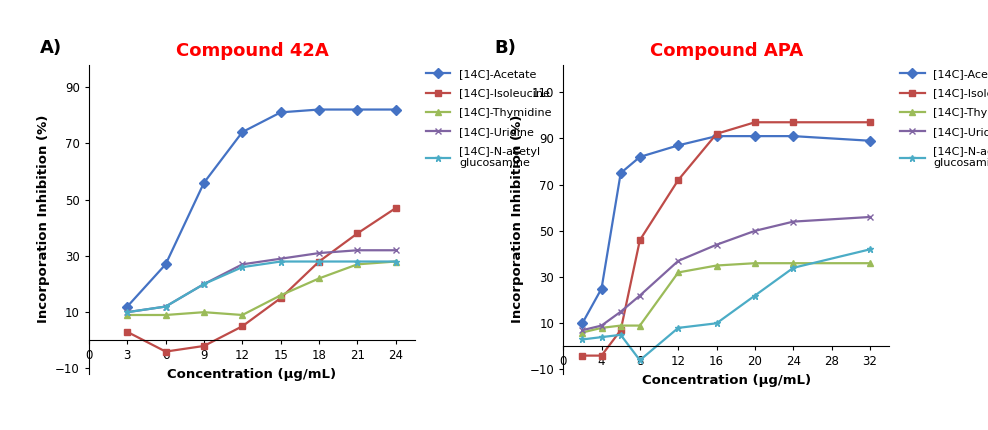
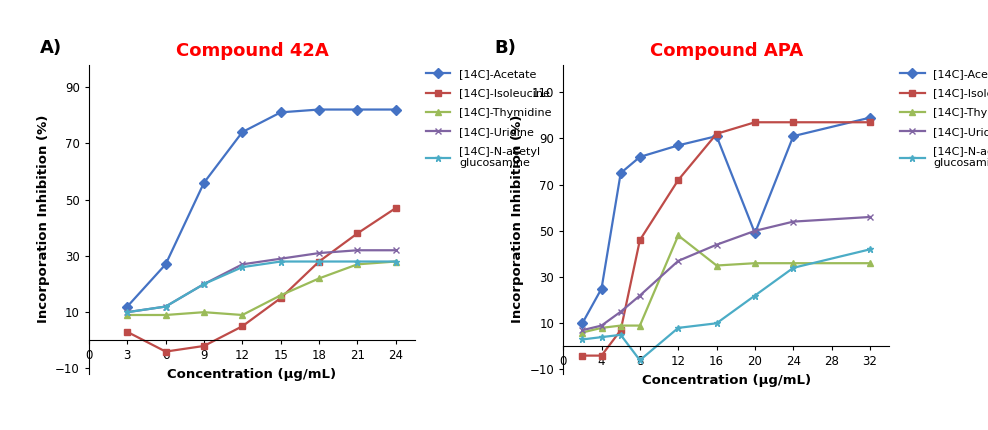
Compound APA/[14C]-Thymidine/12: 32 -> 48
Compound APA/[14C]-Acetate/20: 91 -> 49
Compound APA/[14C]-Acetate/32: 89 -> 99
